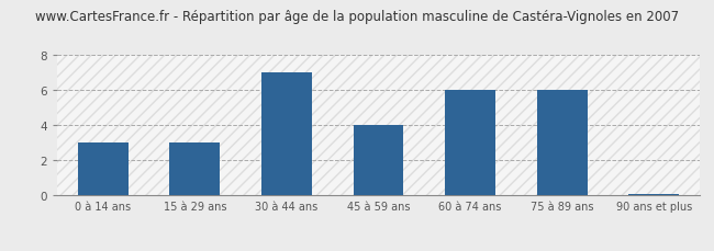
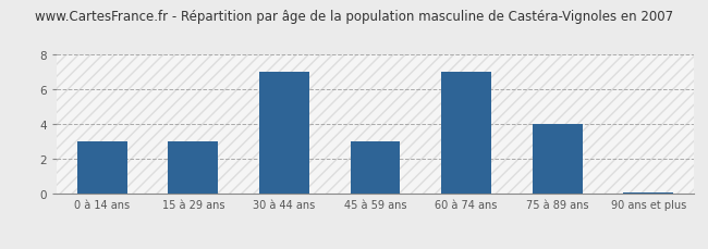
45 à 59 ans: 4.0 -> 3.0
60 à 74 ans: 6.0 -> 7.0
75 à 89 ans: 6.0 -> 4.0
